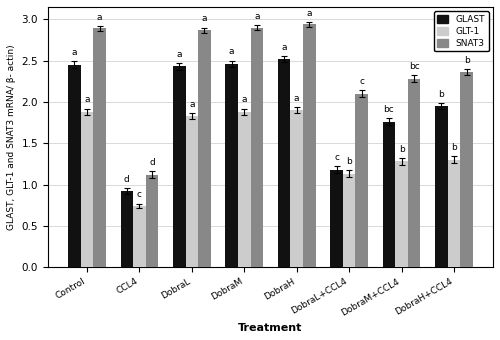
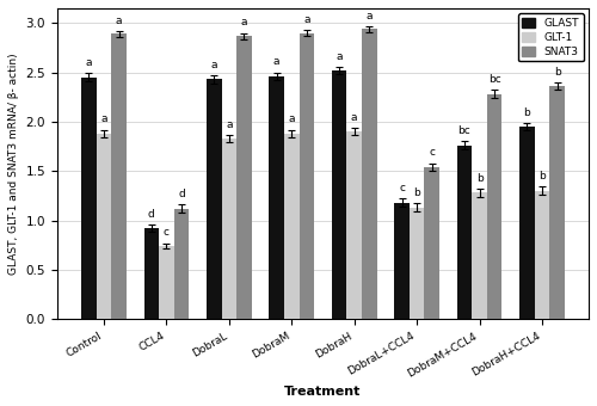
SNAT3/DobraL+CCL4: 2.10 -> 1.54
